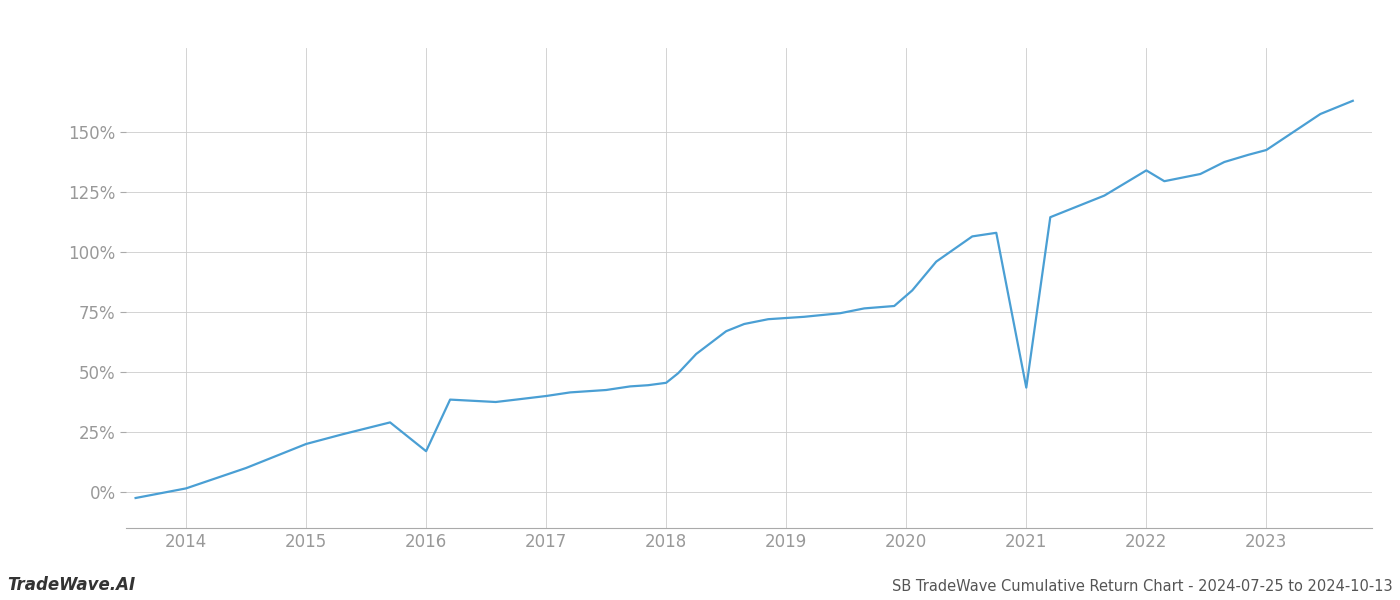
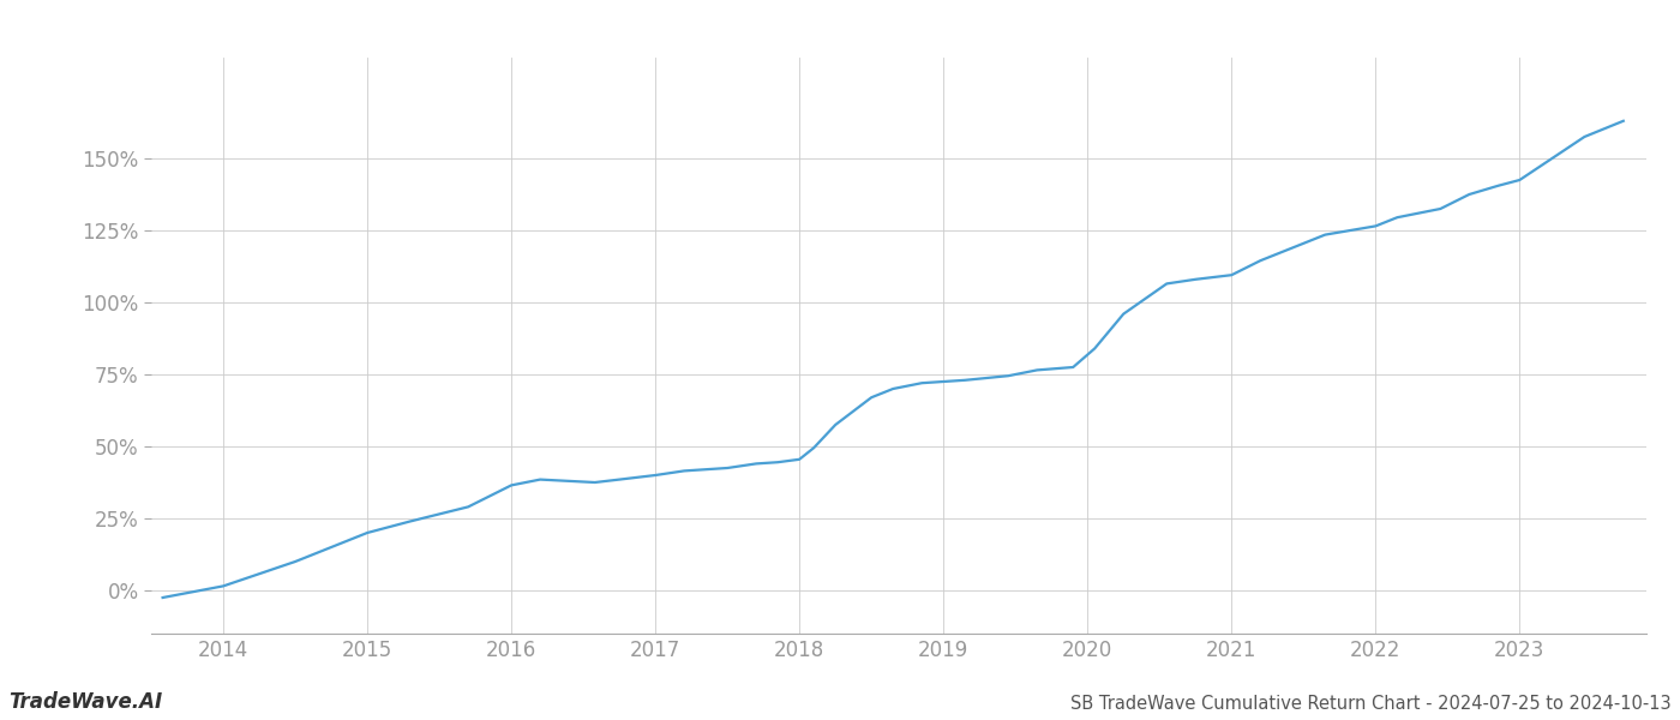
2016: 17.0% -> 36.5%
2021: 43.5% -> 109.5%
2022: 134.0% -> 126.5%
